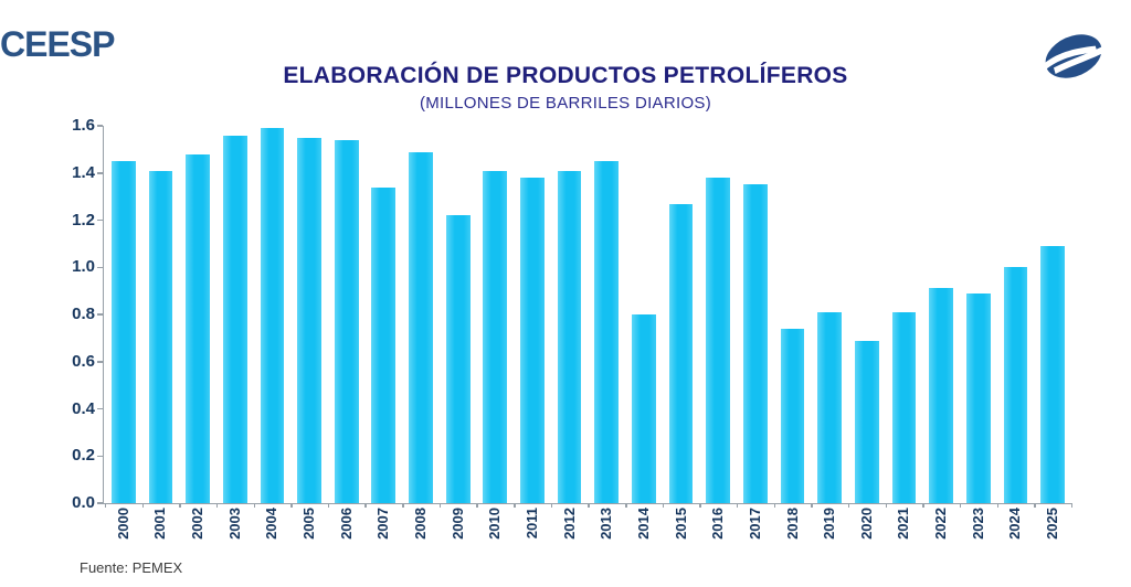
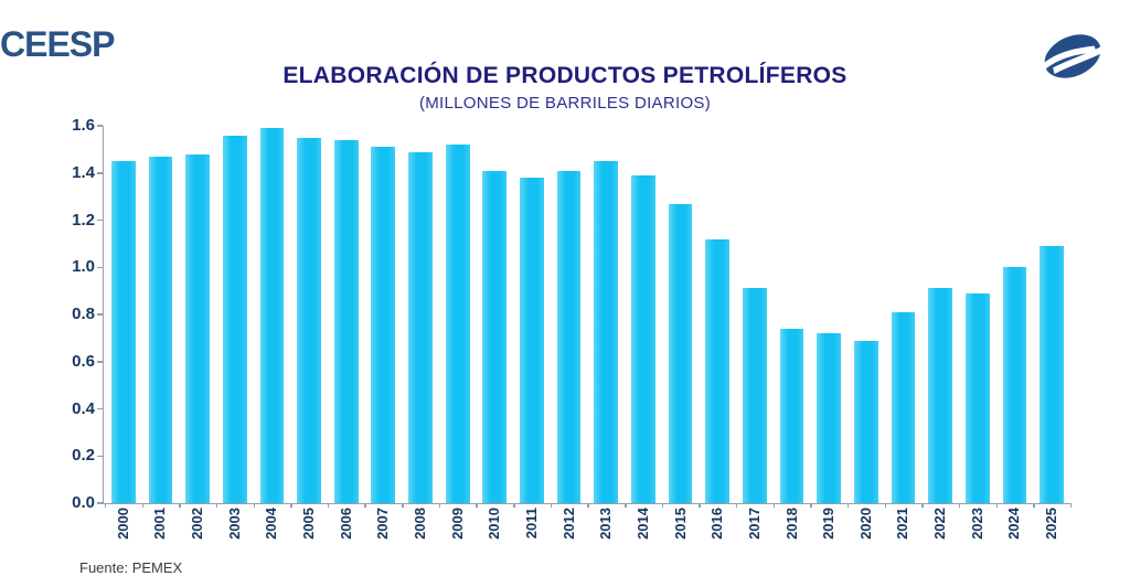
2001: 1.41 -> 1.47
2007: 1.34 -> 1.51
2009: 1.22 -> 1.52
2014: 0.80 -> 1.39
2016: 1.38 -> 1.12
2017: 1.35 -> 0.91
2019: 0.81 -> 0.72
